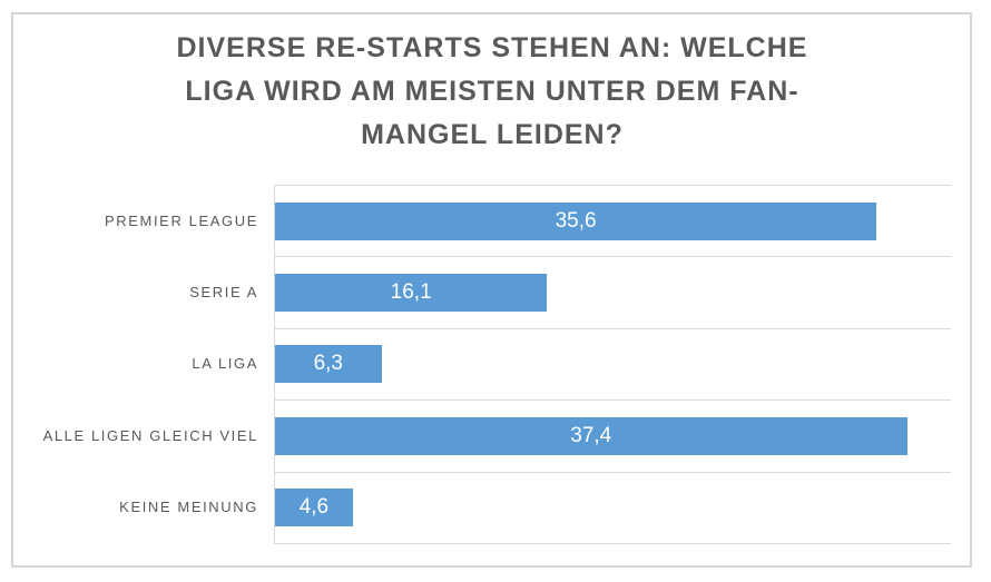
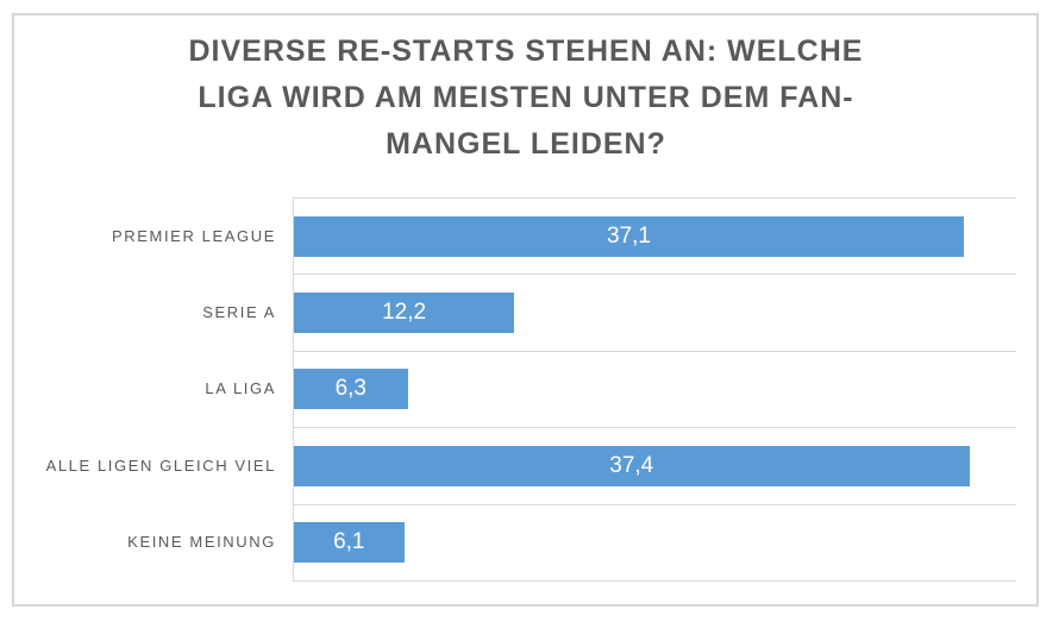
PREMIER LEAGUE: 35,6 -> 37,1
SERIE A: 16,1 -> 12,2
KEINE MEINUNG: 4,6 -> 6,1
